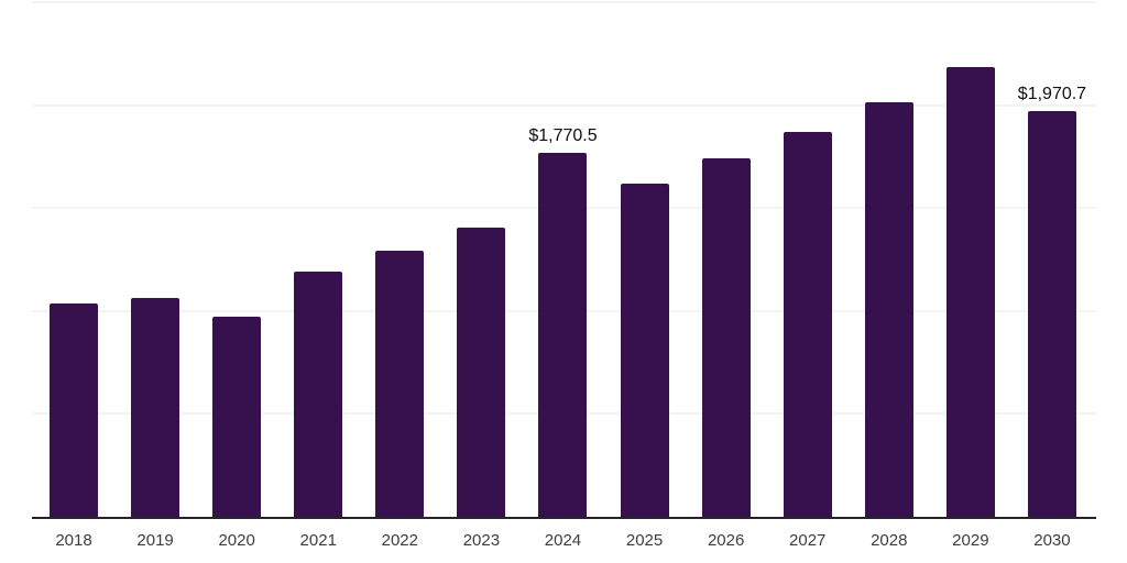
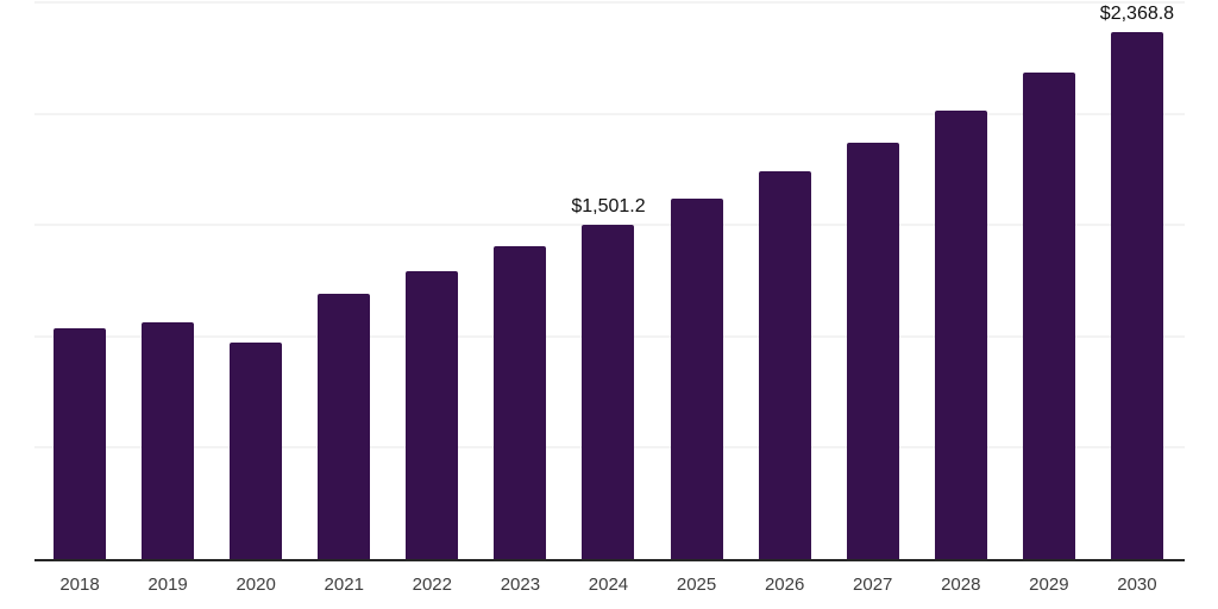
2024: $1,770.5 -> $1,501.2
2030: $1,970.7 -> $2,368.8
